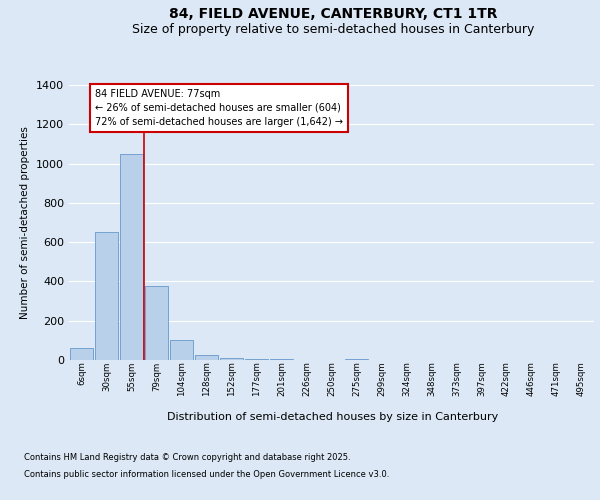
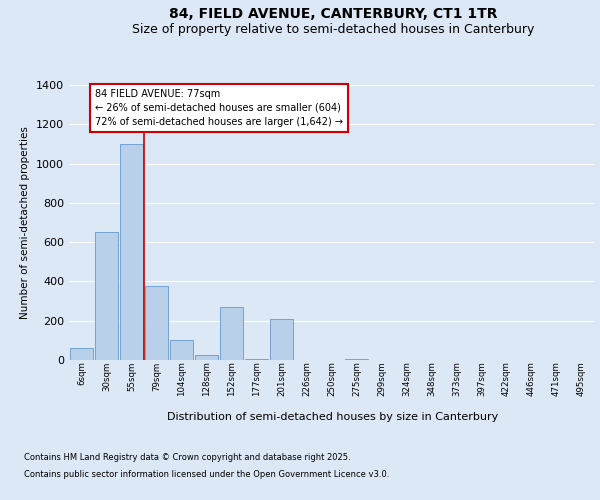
55sqm: 1050 -> 1100
152sqm: 10 -> 270
201sqm: 0 -> 210
